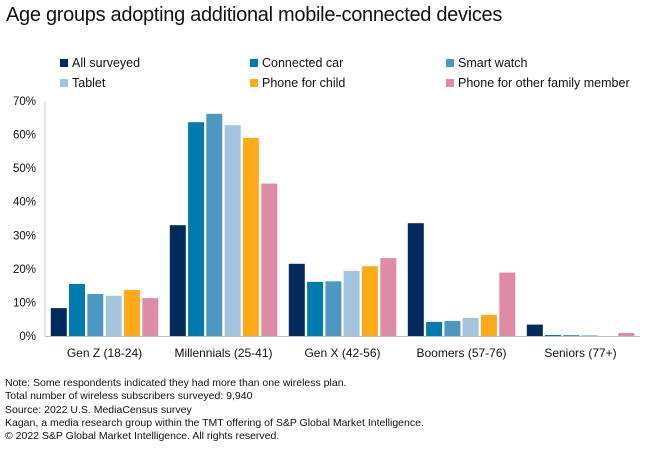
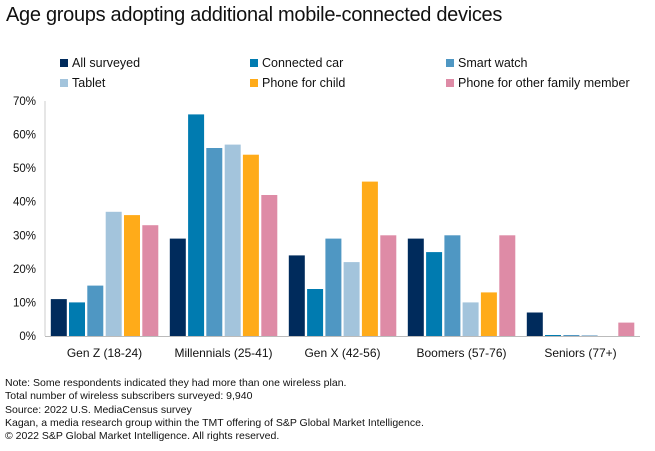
All surveyed/Gen Z (18-24): 8% -> 11%
Connected car/Gen Z (18-24): 16% -> 10%
Smart watch/Gen Z (18-24): 12% -> 15%
Tablet/Gen Z (18-24): 12% -> 37%
Phone for child/Gen Z (18-24): 14% -> 36%
Phone for other family member/Gen Z (18-24): 11% -> 33%
All surveyed/Millennials (25-41): 33% -> 29%
Connected car/Millennials (25-41): 64% -> 66%
Smart watch/Millennials (25-41): 66% -> 56%
Tablet/Millennials (25-41): 63% -> 57%
Phone for child/Millennials (25-41): 59% -> 54%
Phone for other family member/Millennials (25-41): 45% -> 42%
All surveyed/Gen X (42-56): 22% -> 24%
Connected car/Gen X (42-56): 16% -> 14%
Smart watch/Gen X (42-56): 16% -> 29%
Tablet/Gen X (42-56): 19% -> 22%
Phone for child/Gen X (42-56): 21% -> 46%
Phone for other family member/Gen X (42-56): 23% -> 30%
All surveyed/Boomers (57-76): 34% -> 29%
Connected car/Boomers (57-76): 4% -> 25%
Smart watch/Boomers (57-76): 4% -> 30%
Tablet/Boomers (57-76): 5% -> 10%
Phone for child/Boomers (57-76): 6% -> 13%
Phone for other family member/Boomers (57-76): 19% -> 30%
All surveyed/Seniors (77+): 3% -> 7%
Phone for other family member/Seniors (77+): 1% -> 4%
